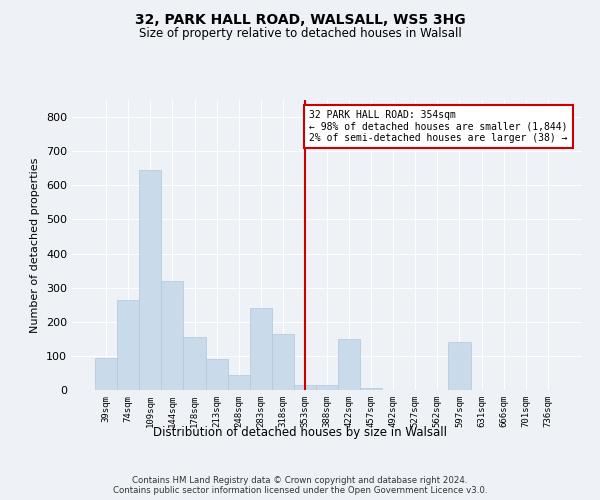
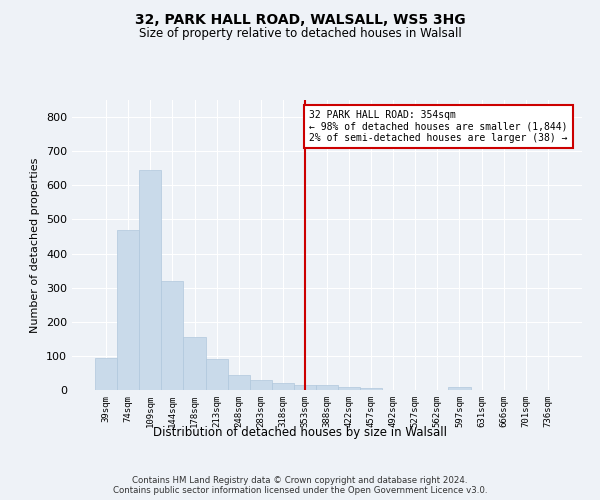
74sqm: 265 -> 470
283sqm: 240 -> 28
318sqm: 165 -> 20
422sqm: 150 -> 10
597sqm: 140 -> 8
